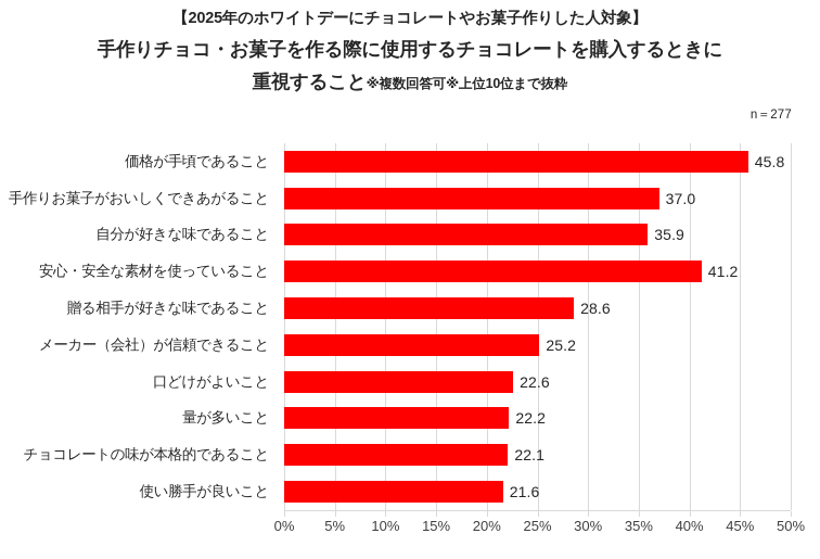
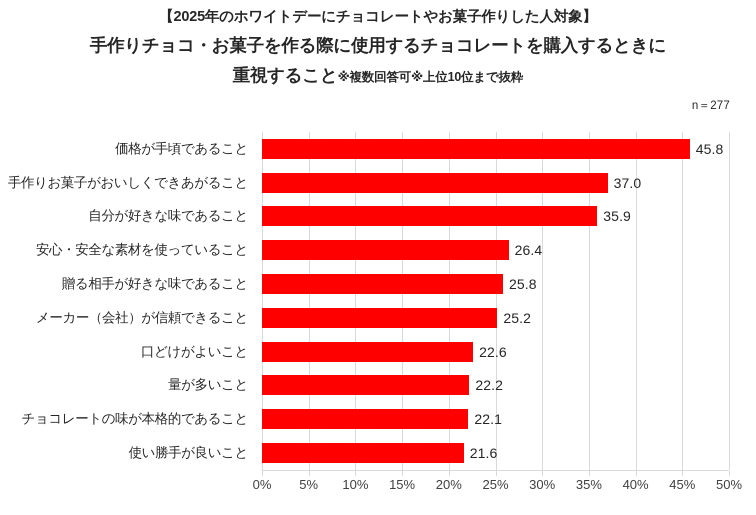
安心・安全な素材を使っていること: 41.2 -> 26.4
贈る相手が好きな味であること: 28.6 -> 25.8
